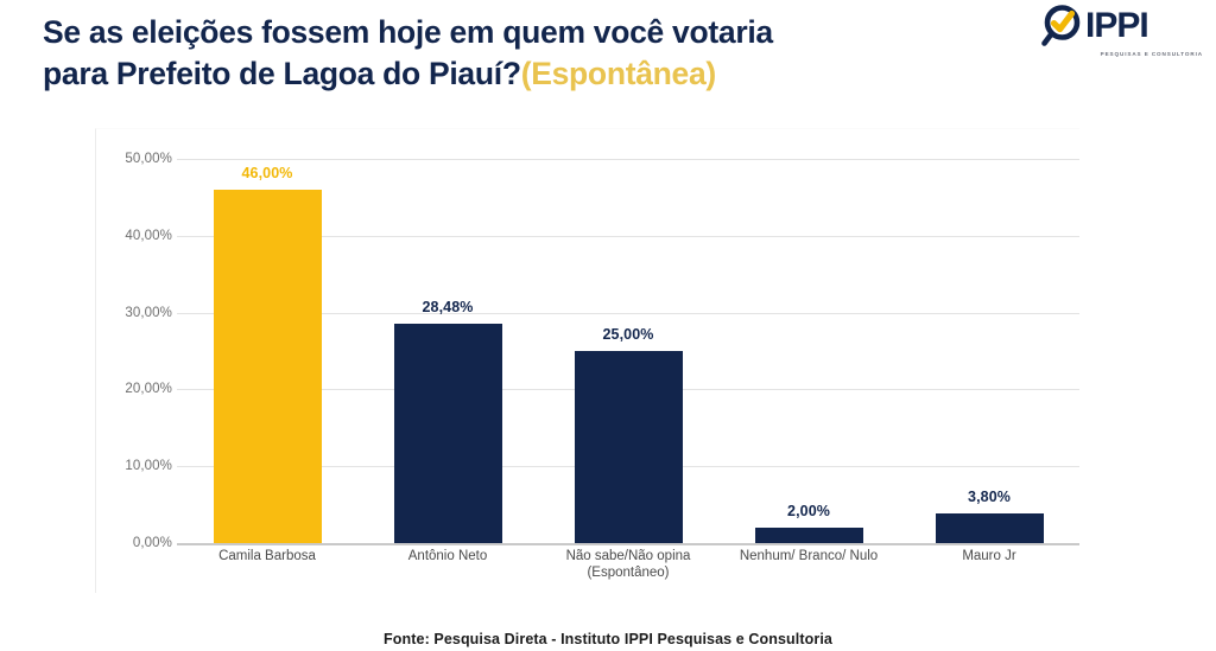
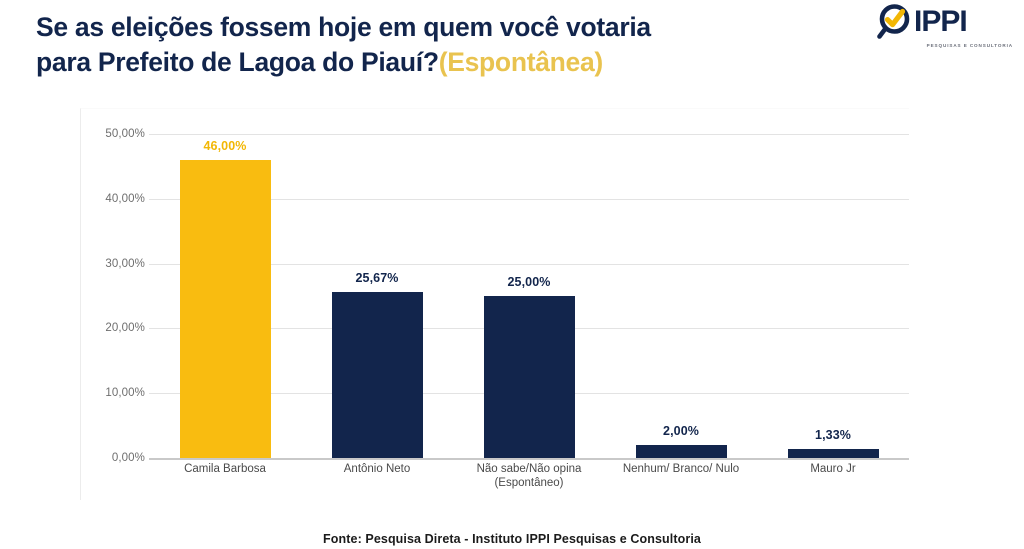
Antônio Neto: 28,48% -> 25,67%
Mauro Jr: 3,80% -> 1,33%
